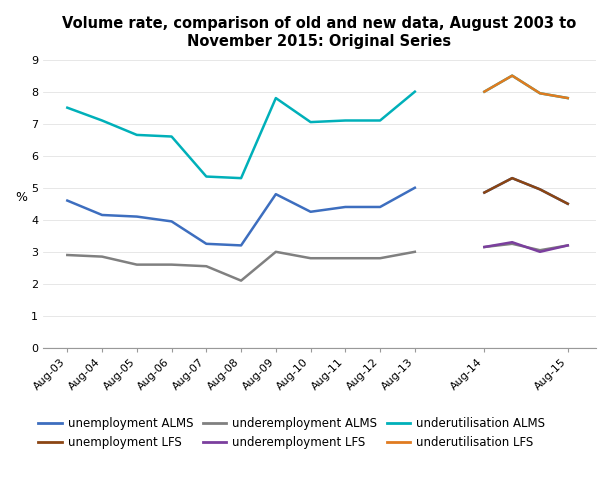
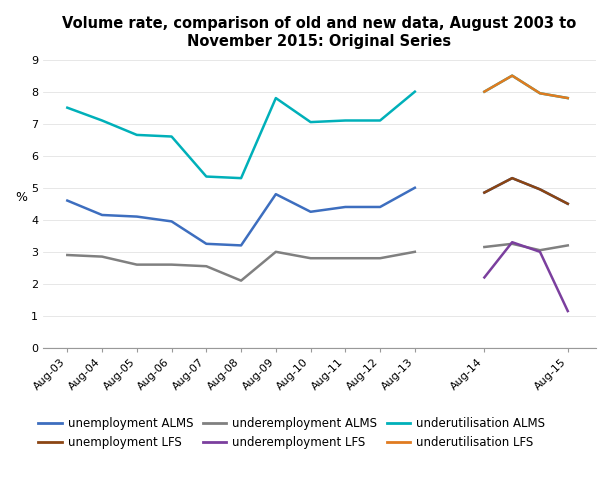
underemployment LFS/Aug-14: 3.15 -> 2.20
underemployment LFS/Aug-15: 3.20 -> 1.15
